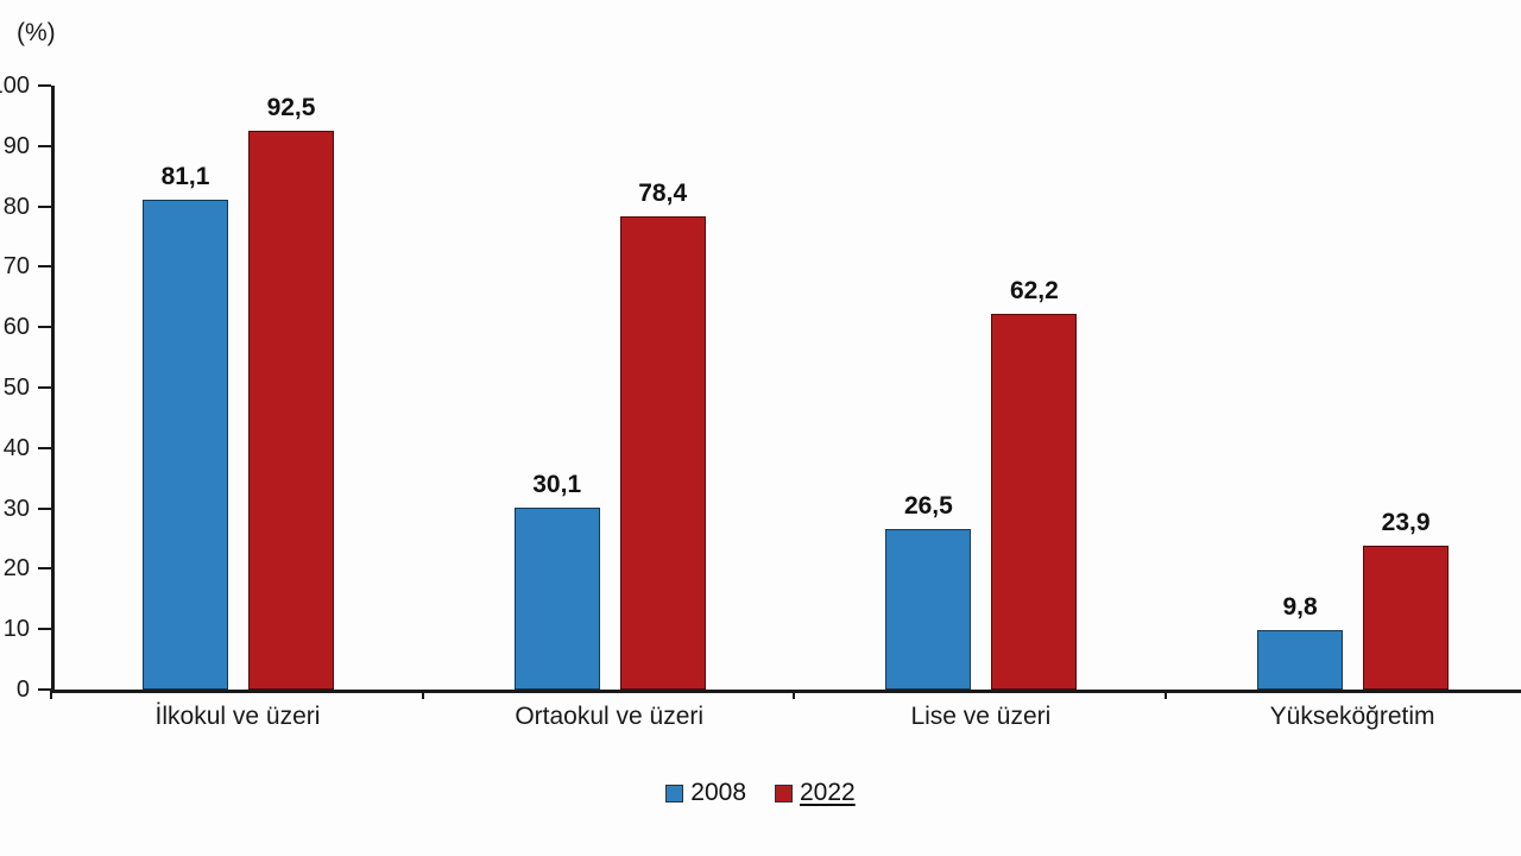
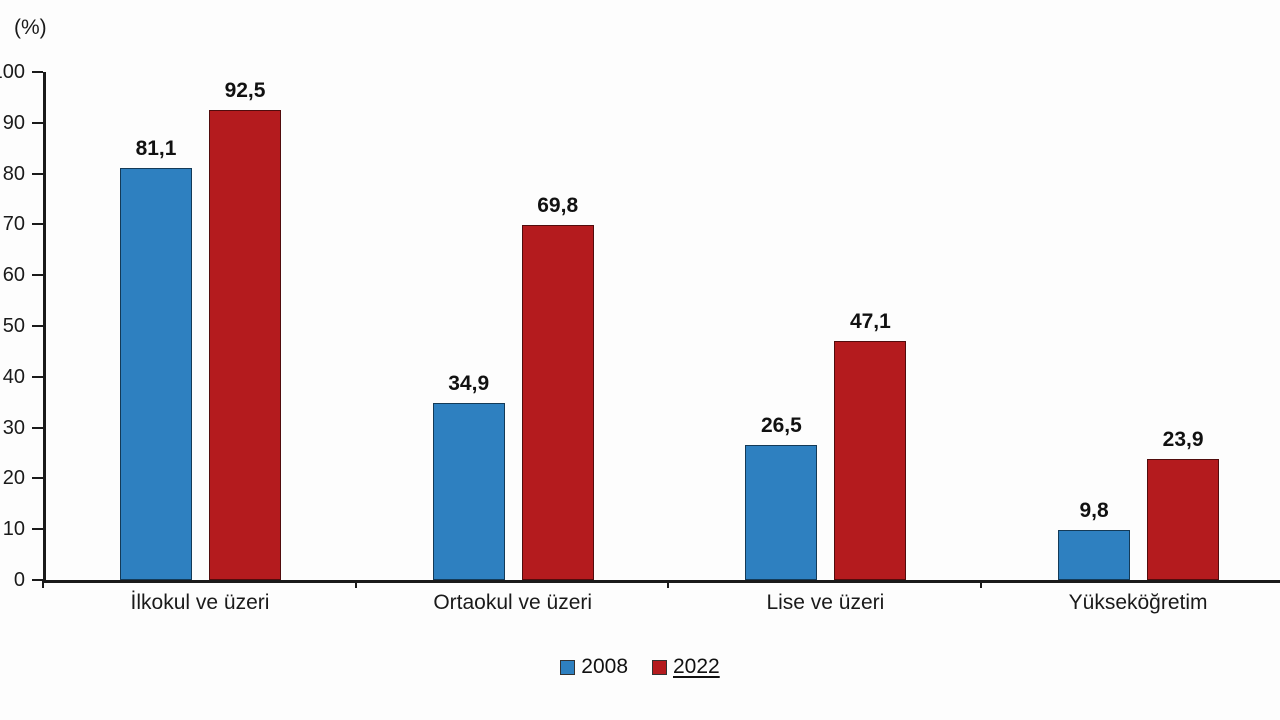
2008/Ortaokul ve üzeri: 30,1 -> 34,9
2022/Ortaokul ve üzeri: 78,4 -> 69,8
2022/Lise ve üzeri: 62,2 -> 47,1
